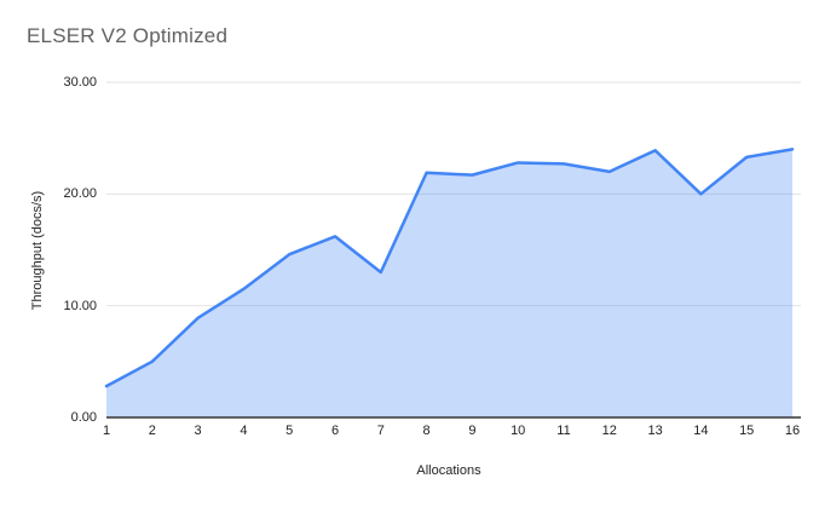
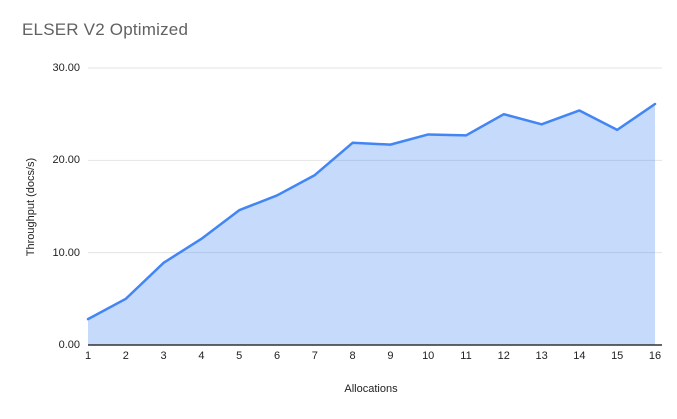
7: 13 -> 18
12: 22 -> 25
14: 20 -> 25
16: 24 -> 26
